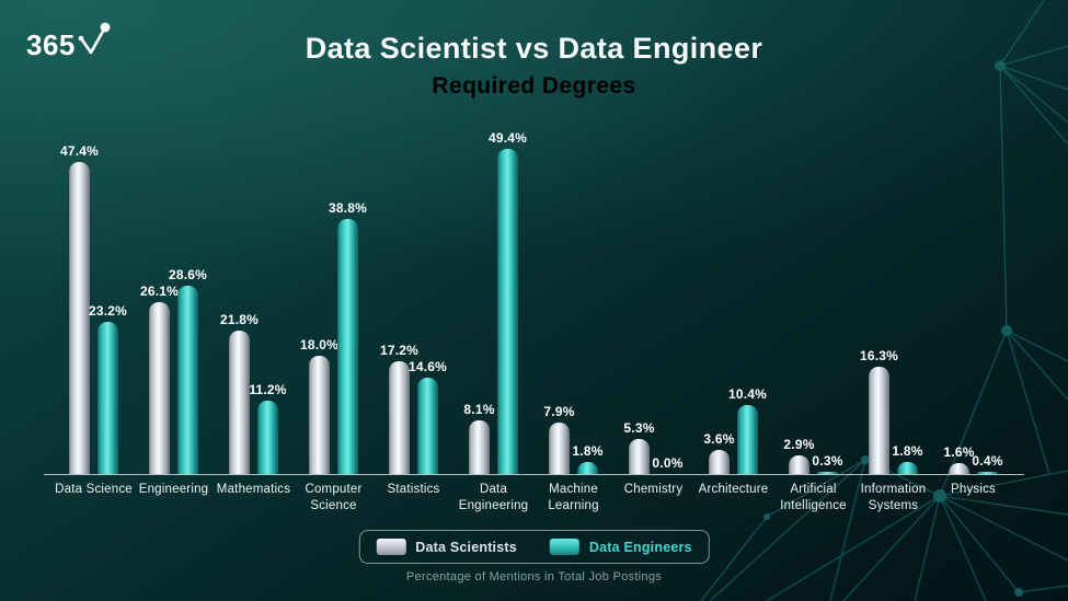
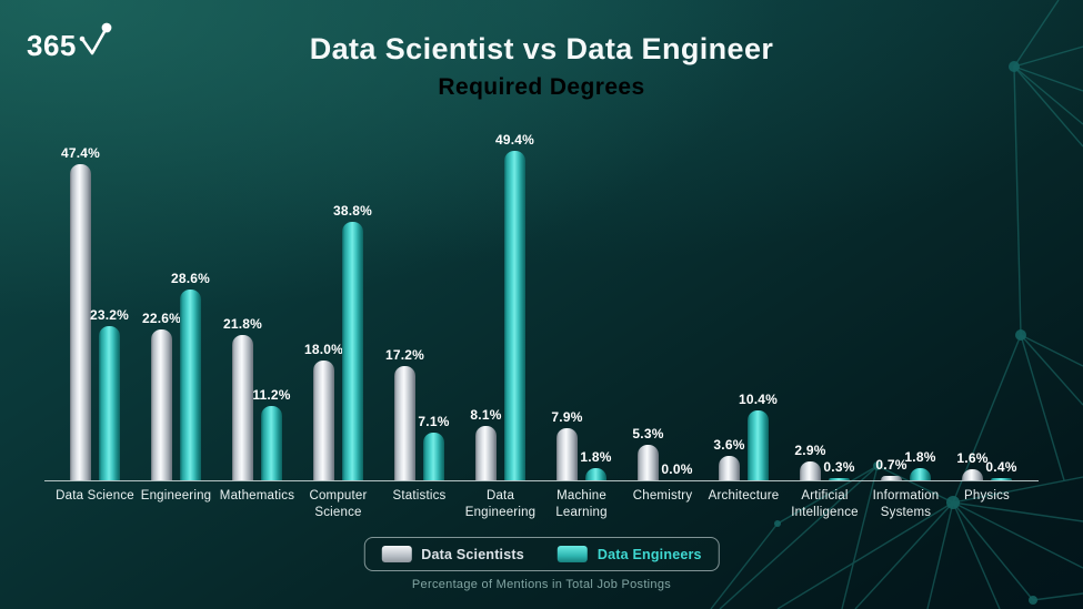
Data Scientists/Engineering: 26.1% -> 22.6%
Data Engineers/Statistics: 14.6% -> 7.1%
Data Scientists/Information Systems: 16.3% -> 0.7%
